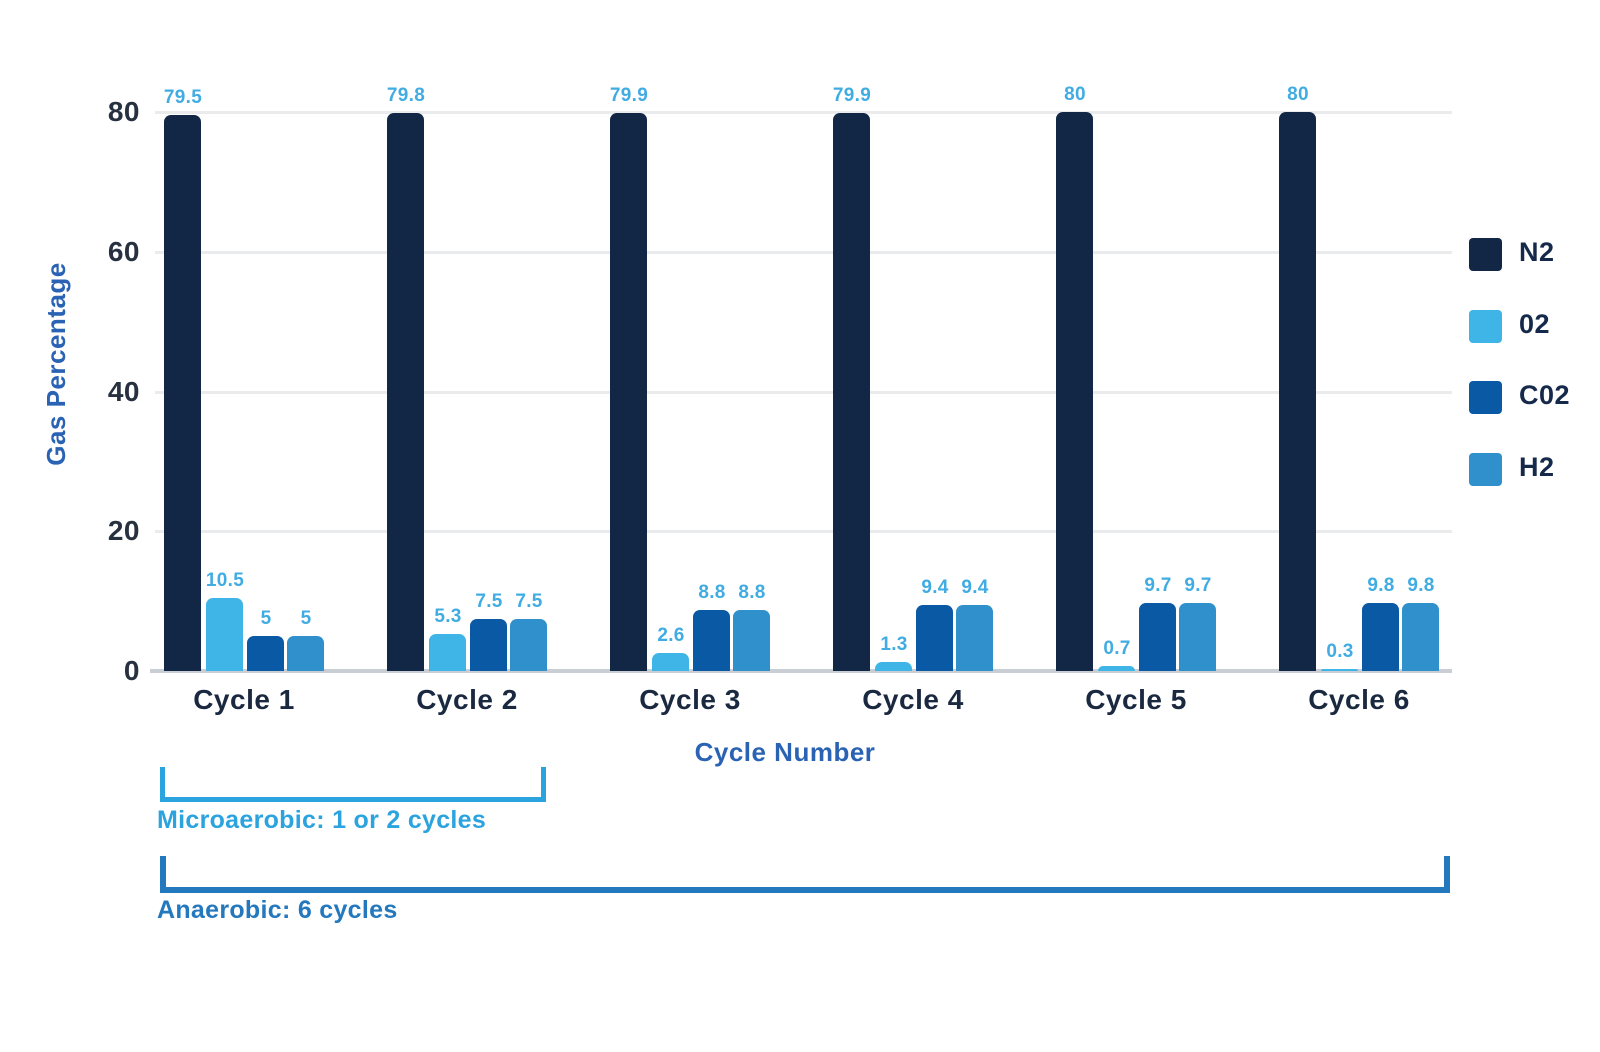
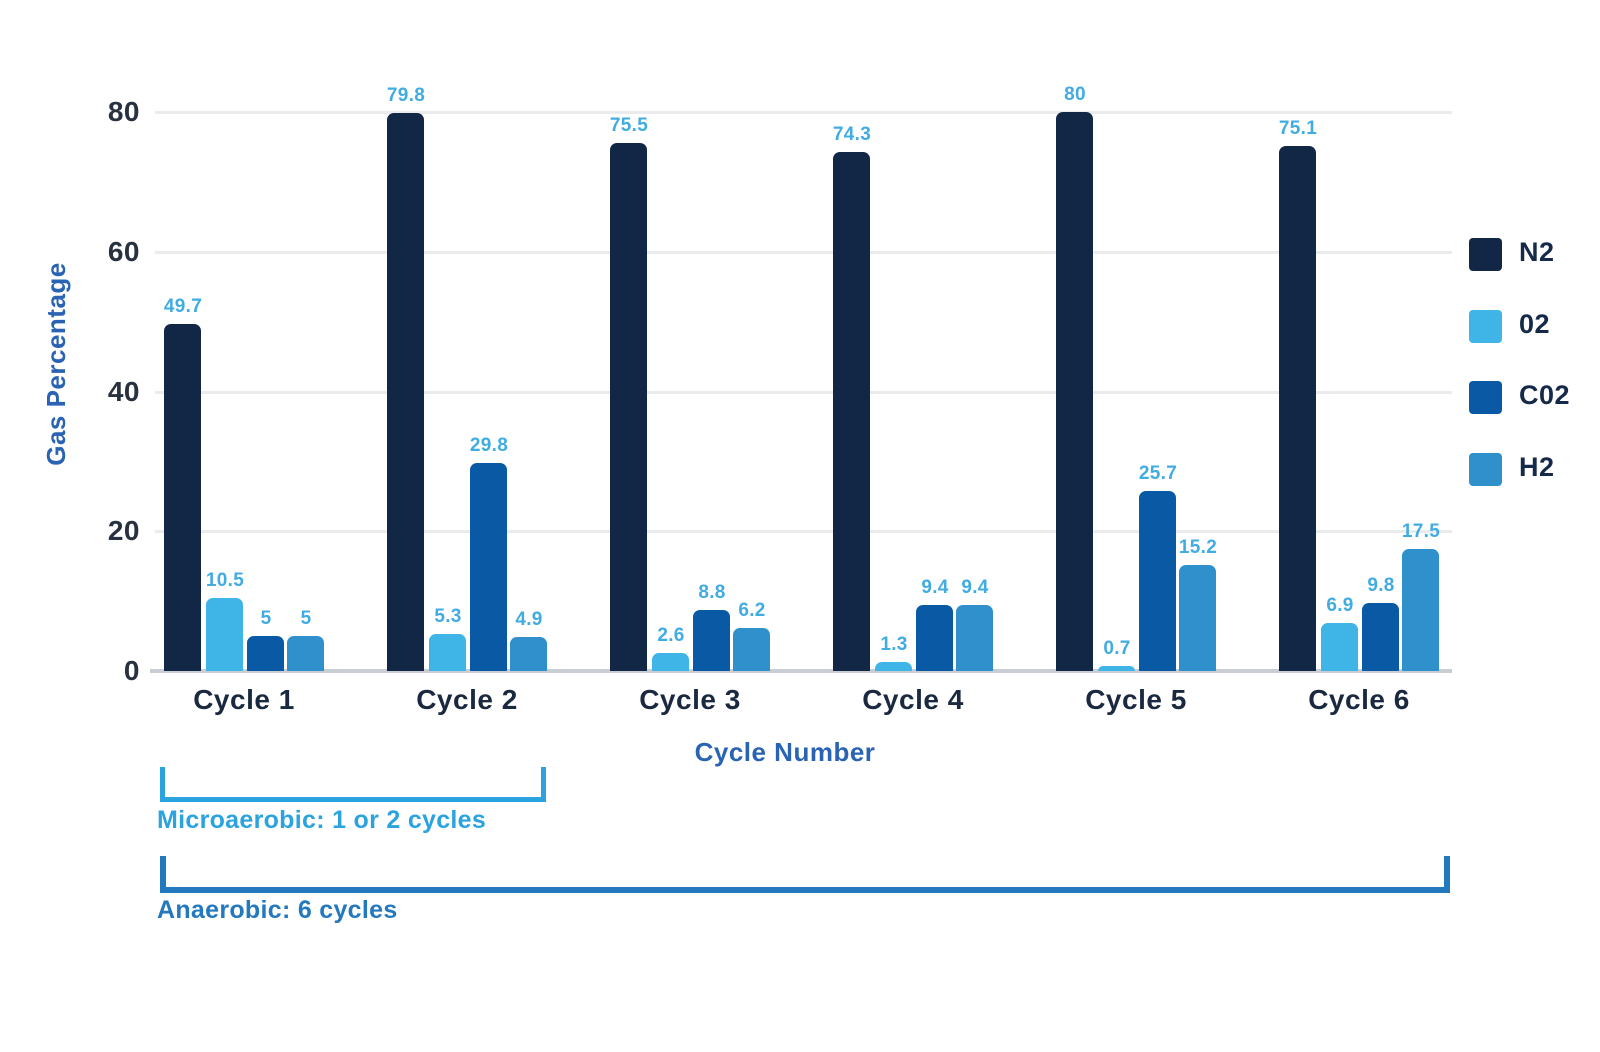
N2/Cycle 1: 79.5 -> 49.7
C02/Cycle 2: 7.5 -> 29.8
H2/Cycle 2: 7.5 -> 4.9
N2/Cycle 3: 79.9 -> 75.5
H2/Cycle 3: 8.8 -> 6.2
N2/Cycle 4: 79.9 -> 74.3
C02/Cycle 5: 9.7 -> 25.7
H2/Cycle 5: 9.7 -> 15.2
N2/Cycle 6: 80 -> 75.1
02/Cycle 6: 0.3 -> 6.9
H2/Cycle 6: 9.8 -> 17.5
